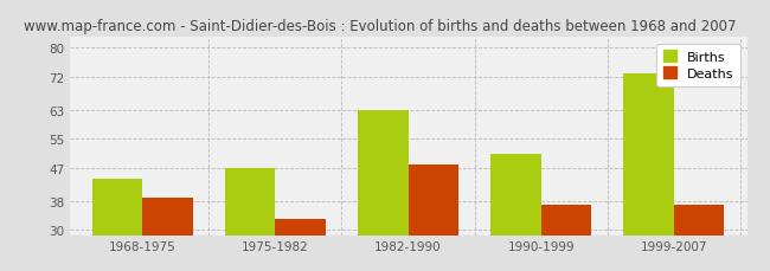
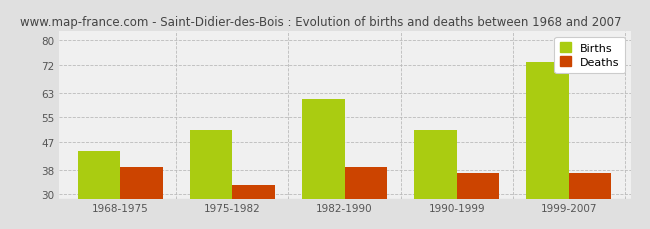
Births/1975-1982: 47 -> 51
Births/1982-1990: 63 -> 61
Deaths/1982-1990: 48 -> 39
